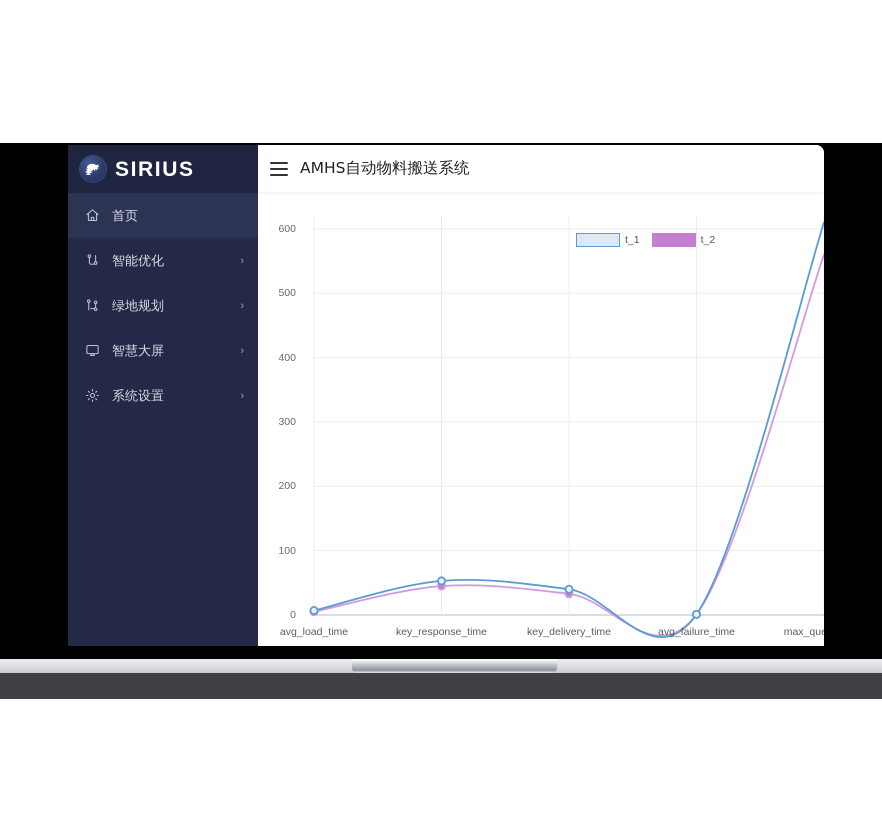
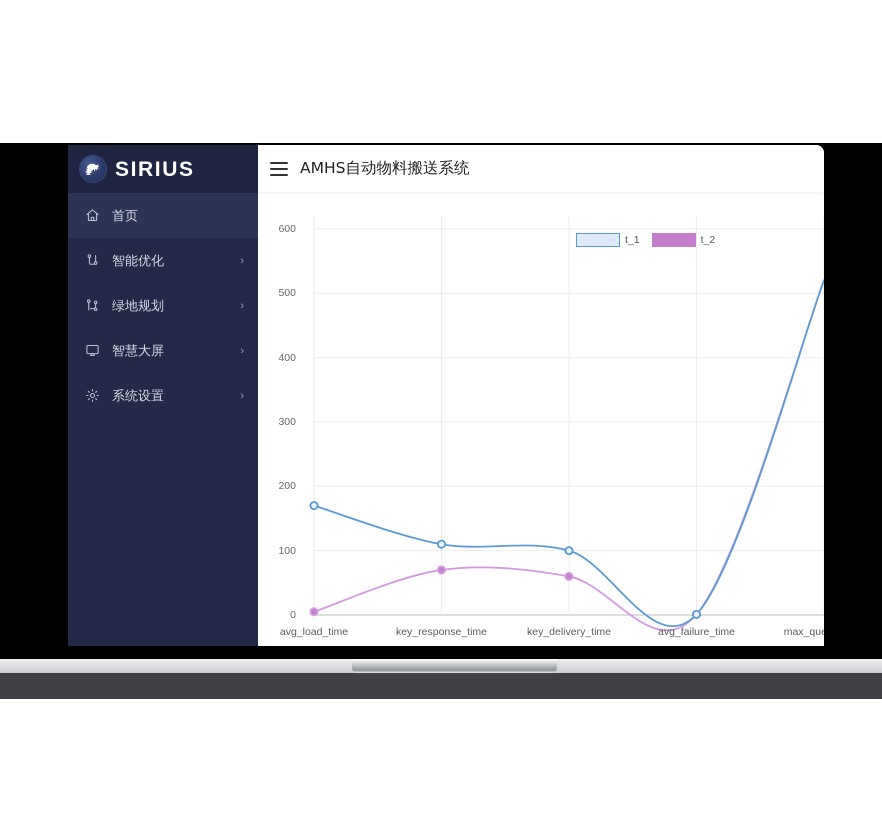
t_1/avg_load_time: 10 -> 170
t_1/key_response_time: 50 -> 110
t_2/key_response_time: 40 -> 70
t_1/key_delivery_time: 40 -> 100
t_2/key_delivery_time: 30 -> 60
t_1/max_queue_time: 610 -> 520
t_2/max_queue_time: 560 -> 520
